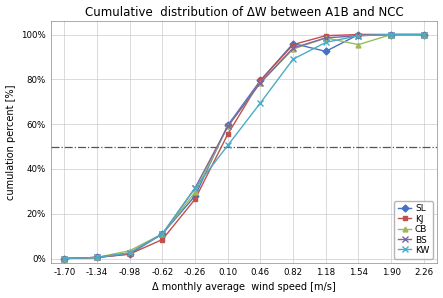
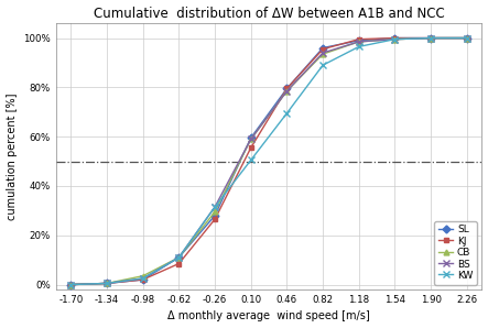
SL/1.18: 92.5% -> 99.0%
CB/1.54: 95.5% -> 99.5%
